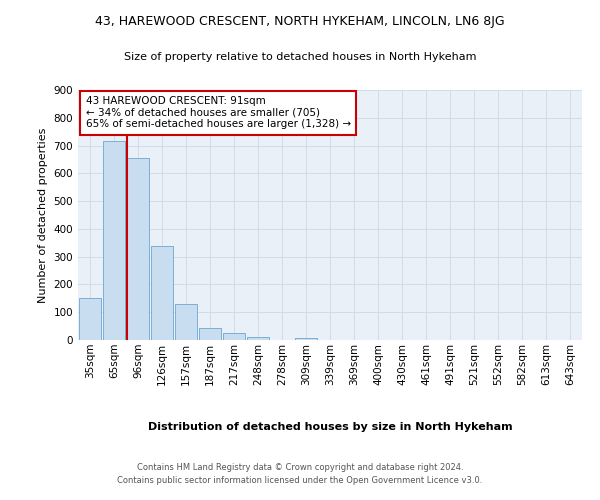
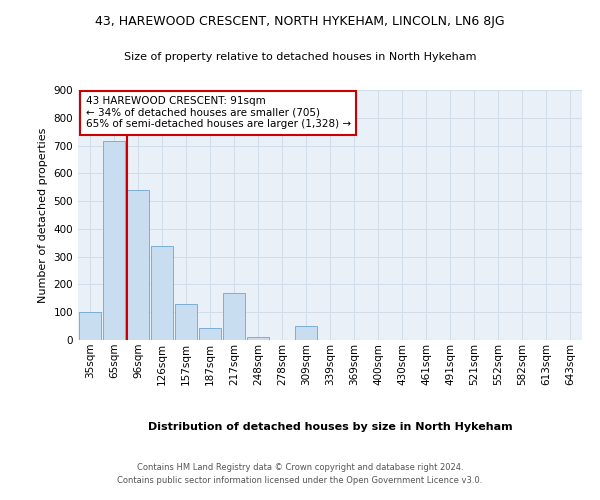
35sqm: 150 -> 100
96sqm: 655 -> 540
217sqm: 27 -> 170
309sqm: 8 -> 50
